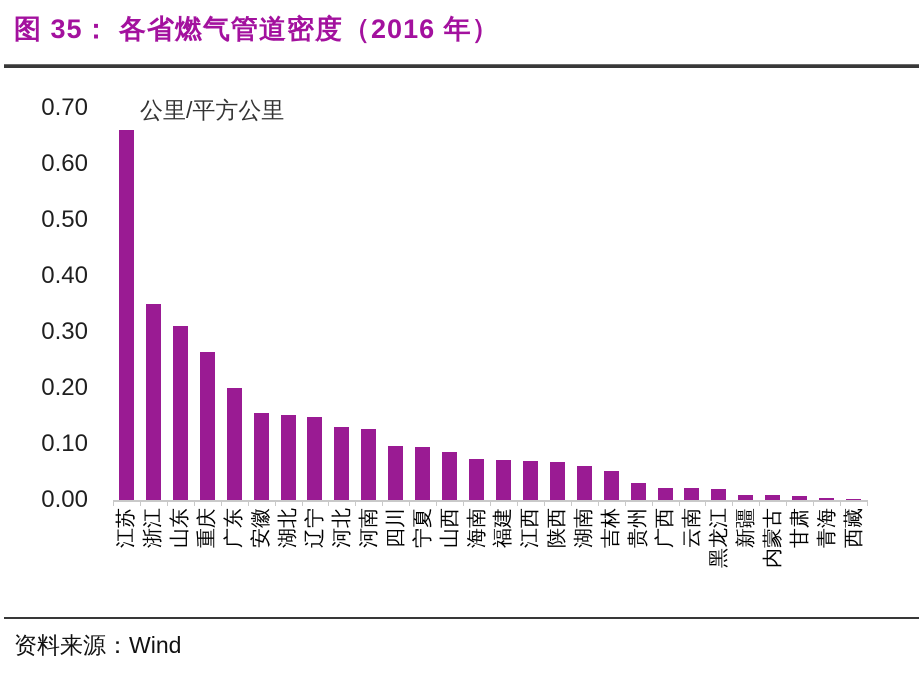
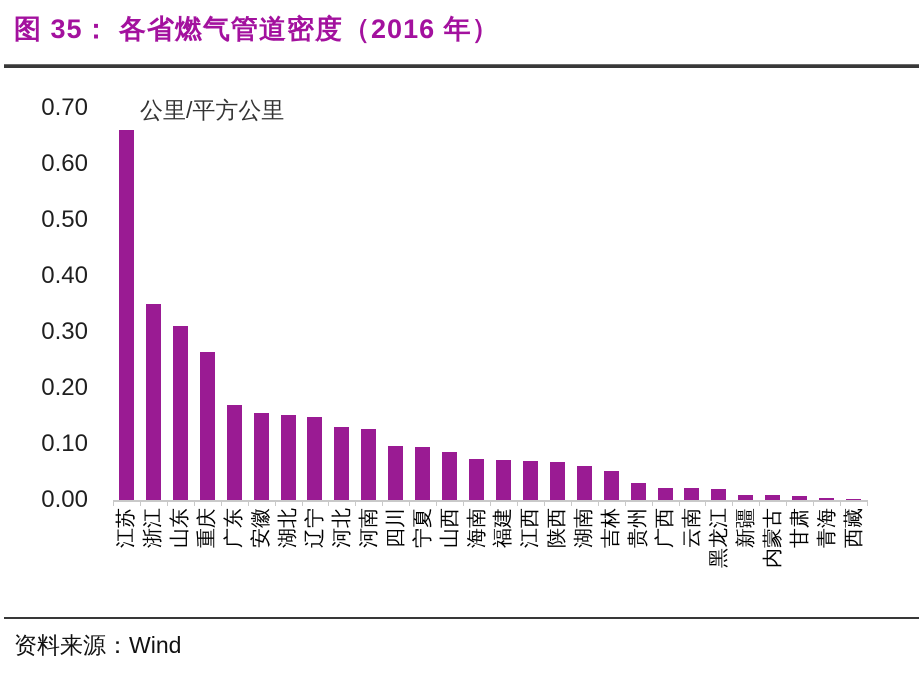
广东: 0.20 -> 0.17
